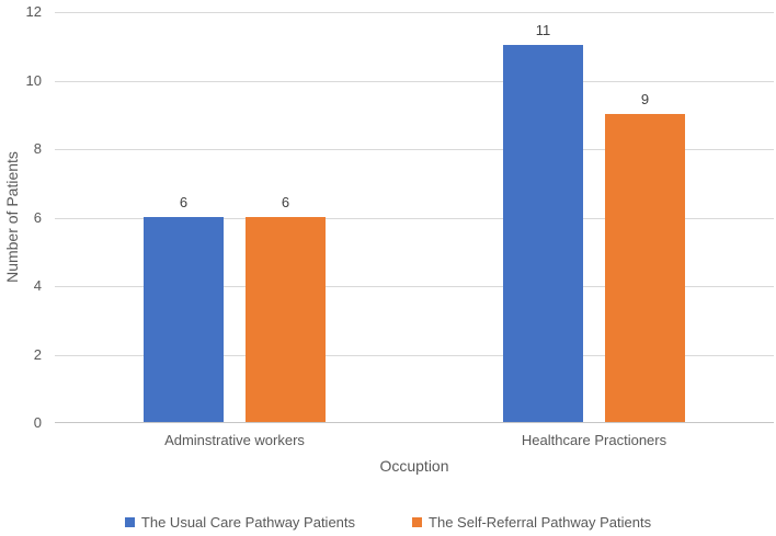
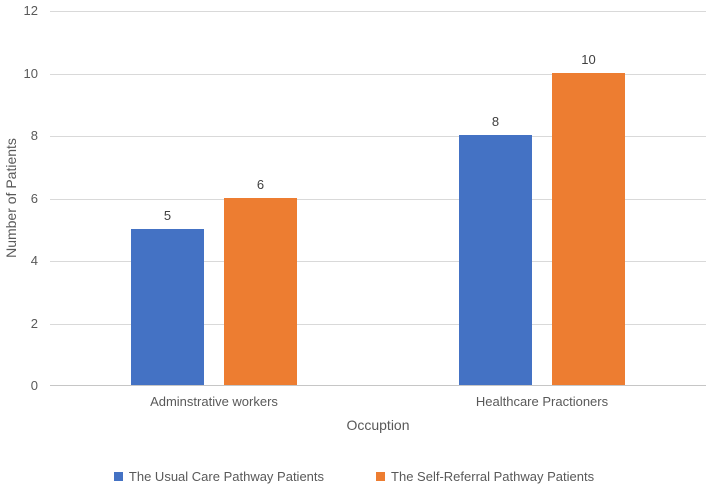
The Usual Care Pathway Patients/Adminstrative workers: 6 -> 5
The Usual Care Pathway Patients/Healthcare Practioners: 11 -> 8
The Self-Referral Pathway Patients/Healthcare Practioners: 9 -> 10
